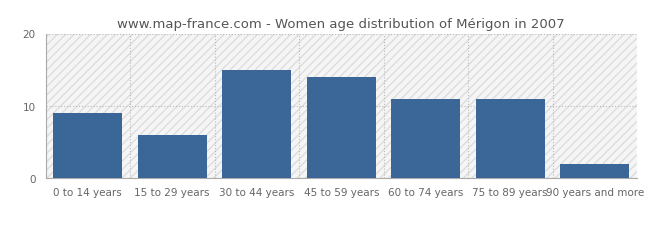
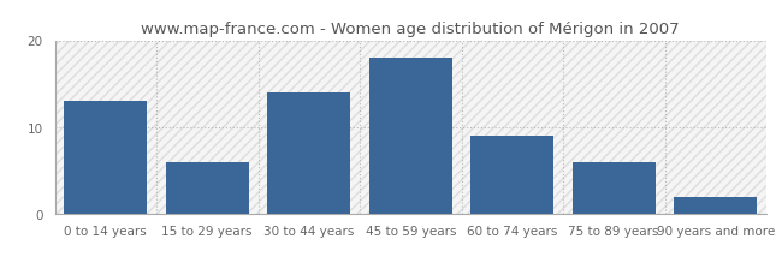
0 to 14 years: 9 -> 13
30 to 44 years: 15 -> 14
45 to 59 years: 14 -> 18
60 to 74 years: 11 -> 9
75 to 89 years: 11 -> 6
